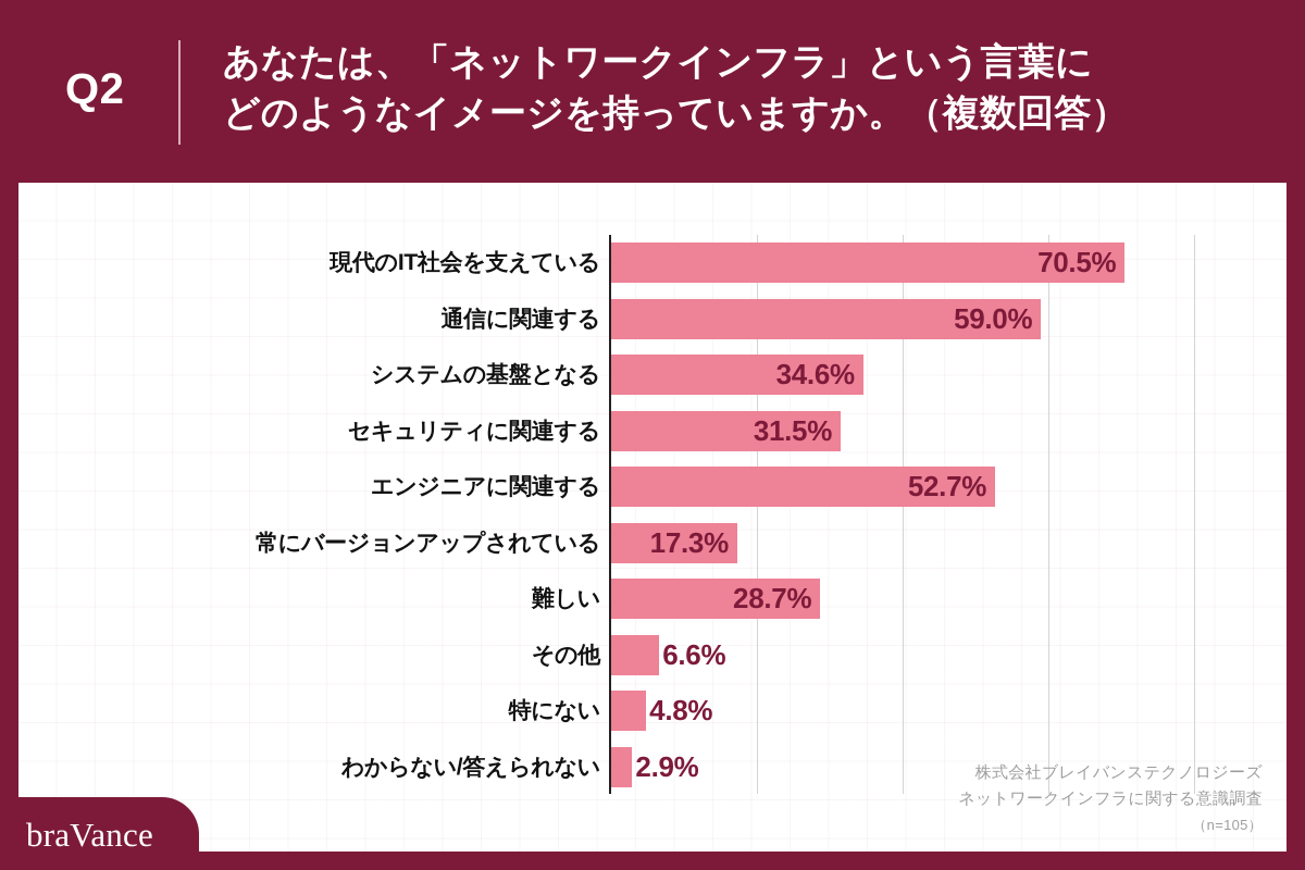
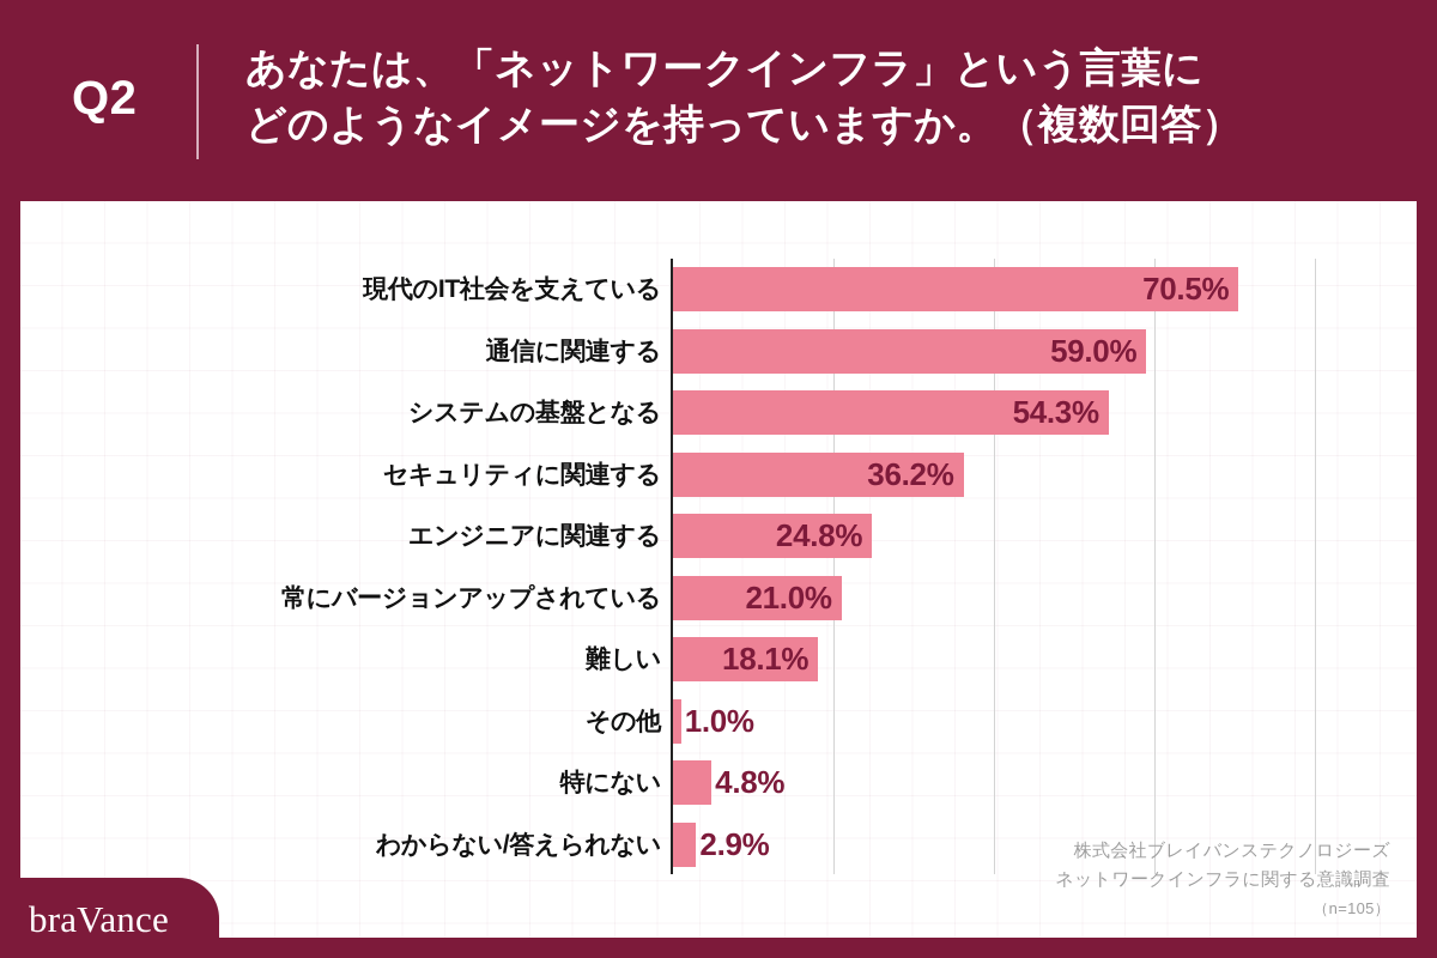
システムの基盤となる: 34.6% -> 54.3%
セキュリティに関連する: 31.5% -> 36.2%
エンジニアに関連する: 52.7% -> 24.8%
常にバージョンアップされている: 17.3% -> 21.0%
難しい: 28.7% -> 18.1%
その他: 6.6% -> 1.0%
